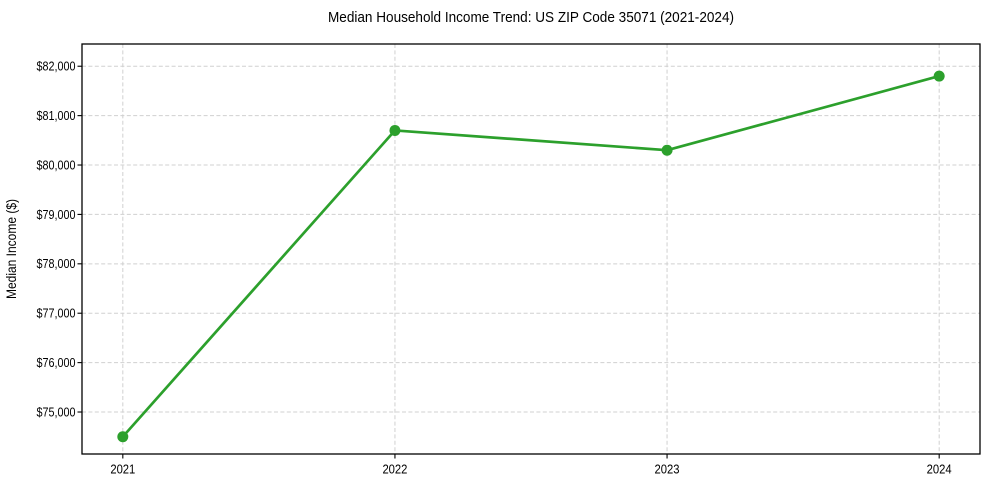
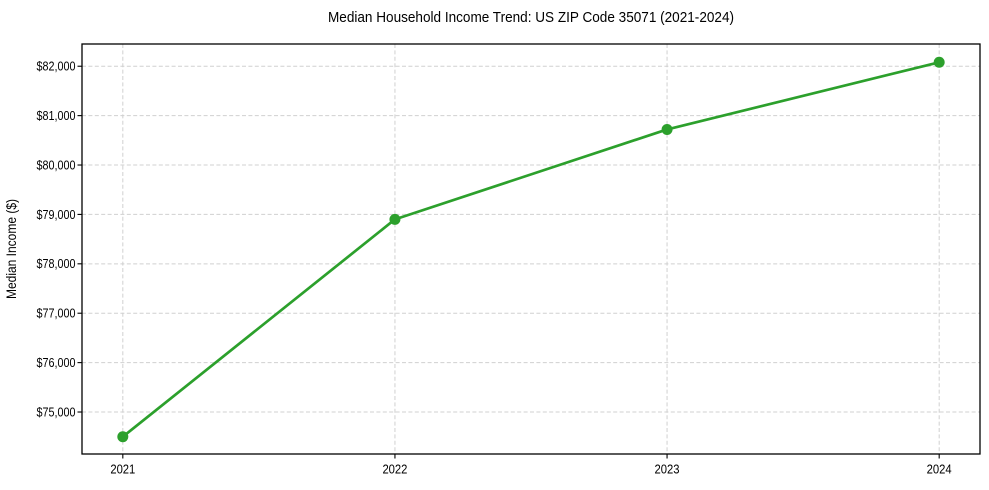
2022: $80700 -> $78900
2023: $80300 -> $80700
2024: $81800 -> $82100
